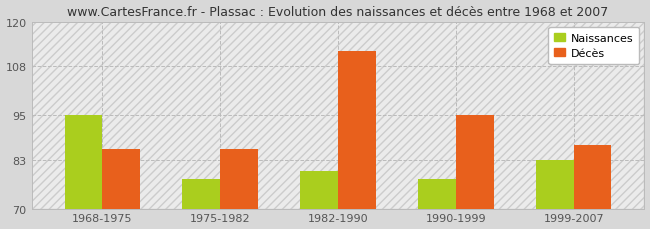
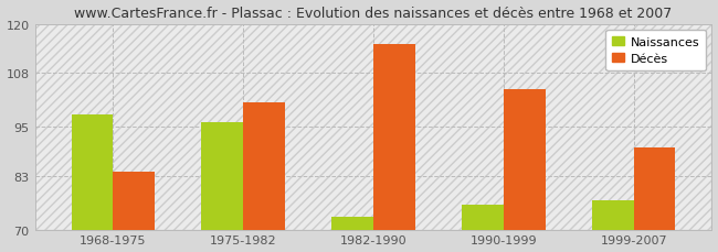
Naissances/1968-1975: 95 -> 98
Décès/1968-1975: 86 -> 84
Naissances/1975-1982: 78 -> 96
Décès/1975-1982: 86 -> 101
Naissances/1982-1990: 80 -> 73
Décès/1982-1990: 112 -> 115
Naissances/1990-1999: 78 -> 76
Décès/1990-1999: 95 -> 104
Naissances/1999-2007: 83 -> 77
Décès/1999-2007: 87 -> 90
